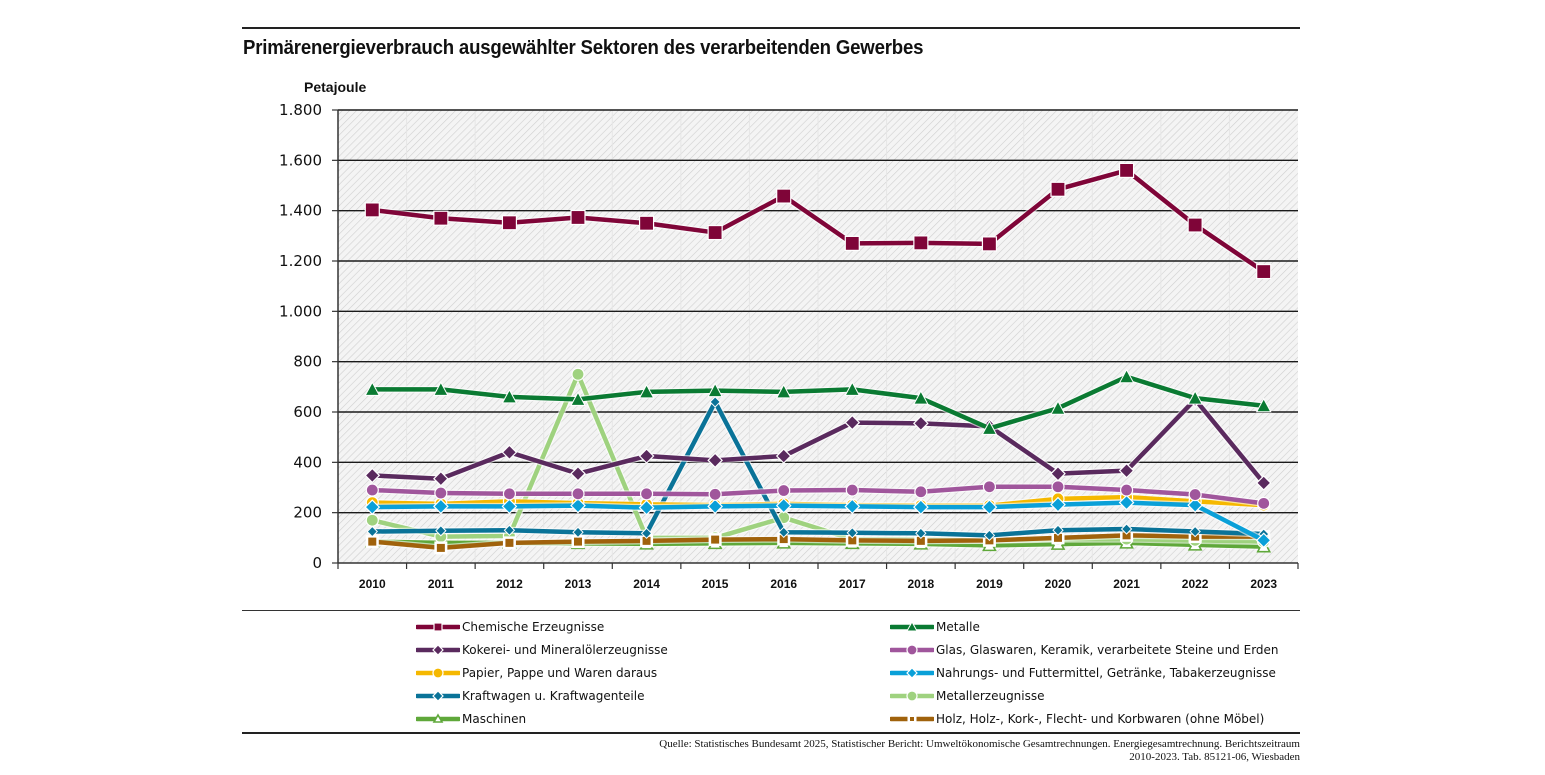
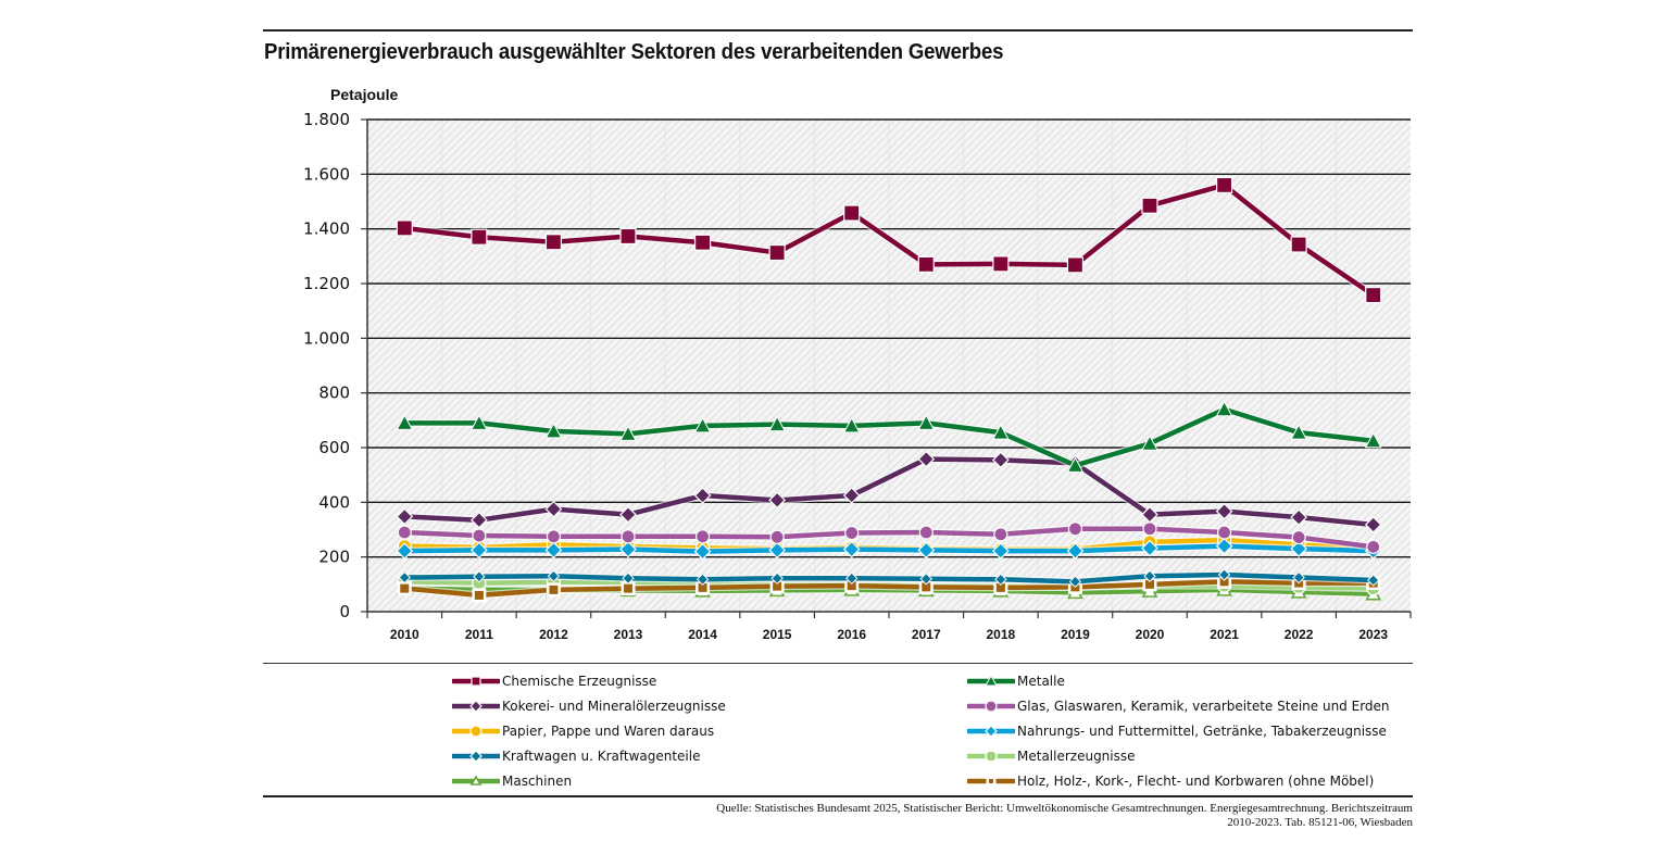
Metallerzeugnisse/2010: 170 -> 110
Kokerei- und Mineralölerzeugnisse/2012: 440 -> 380
Metallerzeugnisse/2013: 750 -> 110
Kraftwagen u. Kraftwagenteile/2015: 640 -> 120
Metallerzeugnisse/2016: 180 -> 100
Kokerei- und Mineralölerzeugnisse/2022: 650 -> 340
Nahrungs- und Futtermittel, Getränke, Tabakerzeugnisse/2023: 90 -> 220
